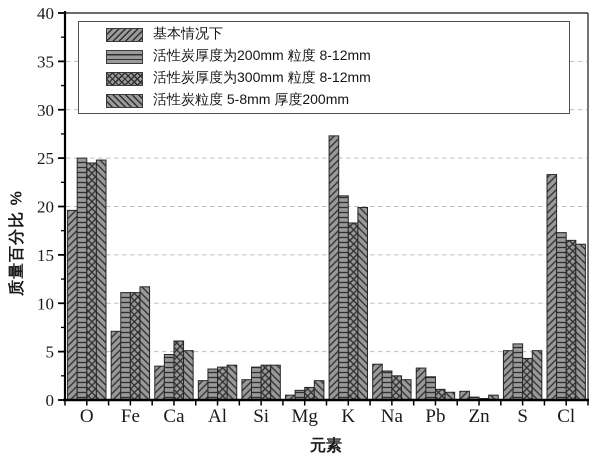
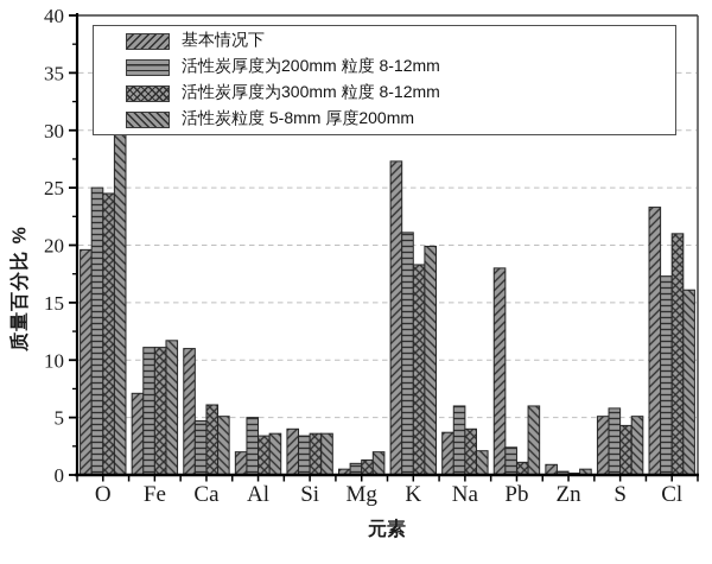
活性炭粒度 5-8mm 厚度200mm/O: 25 -> 33
基本情况下/Ca: 4 -> 11
活性炭厚度为200mm 粒度 8-12mm/Al: 3 -> 5
基本情况下/Si: 2 -> 4
活性炭厚度为200mm 粒度 8-12mm/Na: 3 -> 6
活性炭厚度为300mm 粒度 8-12mm/Na: 2 -> 4
基本情况下/Pb: 3 -> 18
活性炭粒度 5-8mm 厚度200mm/Pb: 1 -> 6
活性炭厚度为300mm 粒度 8-12mm/Cl: 16 -> 21
